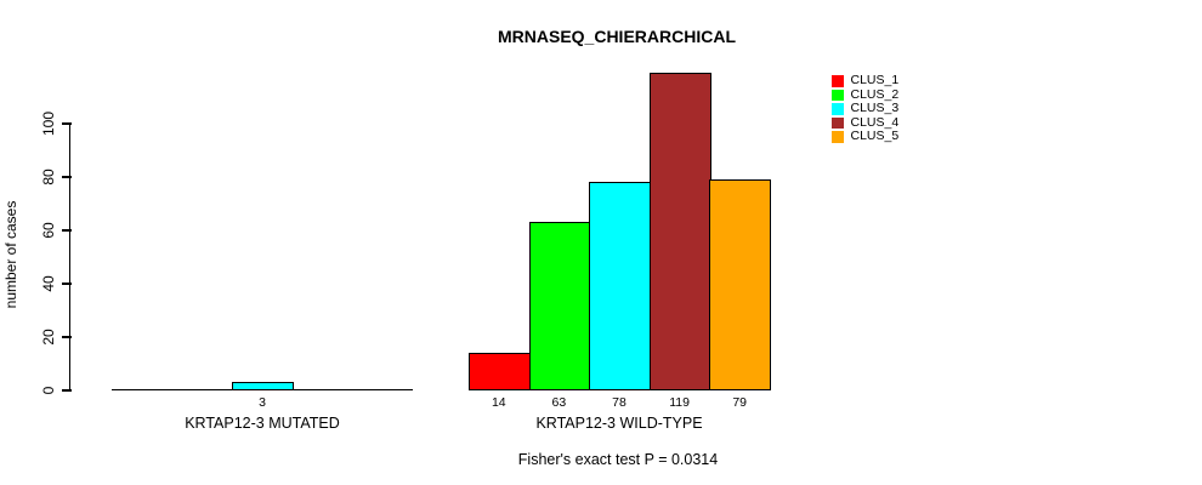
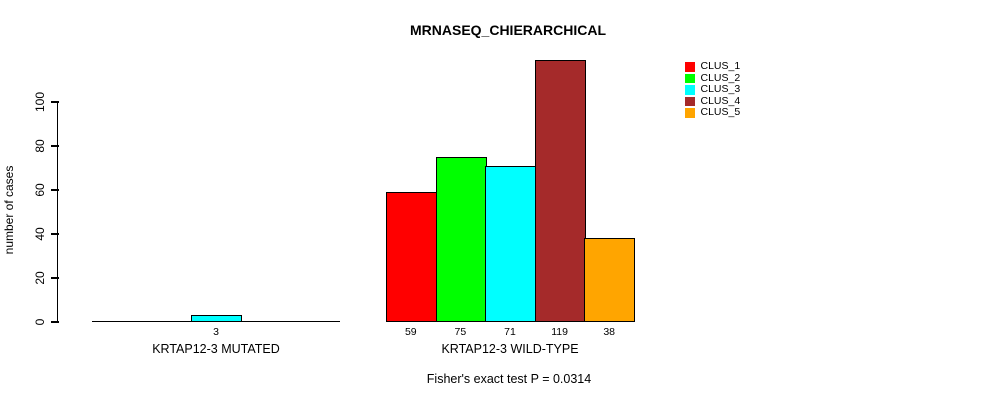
CLUS_1/KRTAP12-3 WILD-TYPE: 14 -> 59
CLUS_2/KRTAP12-3 WILD-TYPE: 63 -> 75
CLUS_3/KRTAP12-3 WILD-TYPE: 78 -> 71
CLUS_5/KRTAP12-3 WILD-TYPE: 79 -> 38
